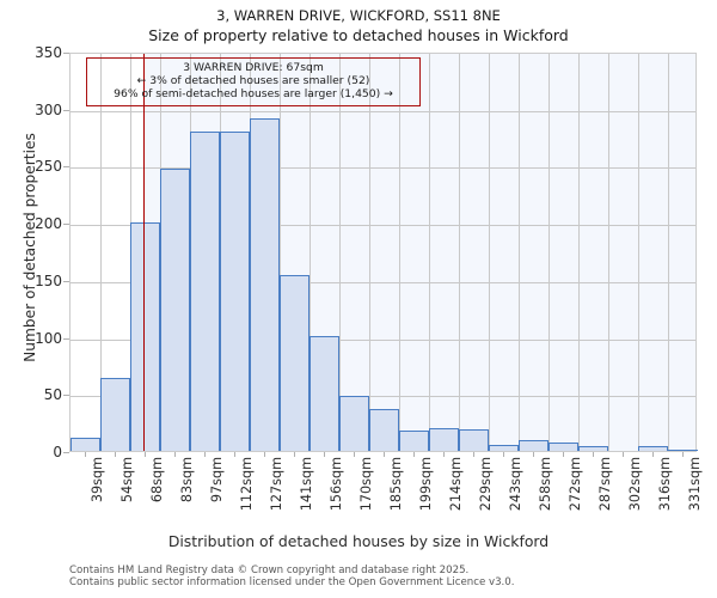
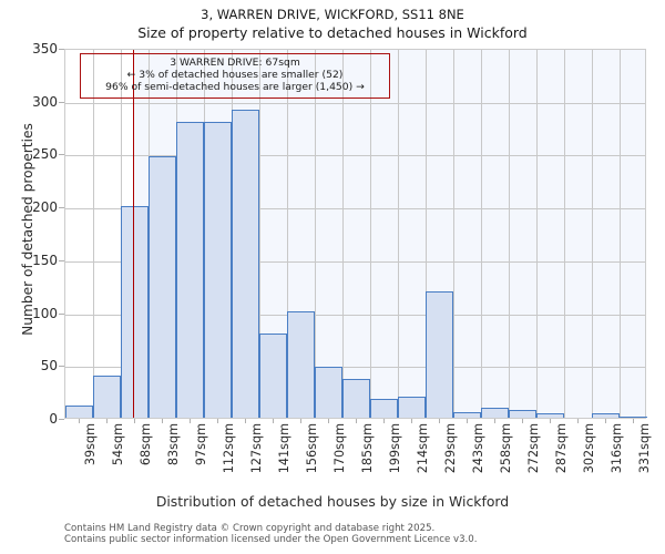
54sqm: 60 -> 40
141sqm: 150 -> 80
229sqm: 20 -> 120
